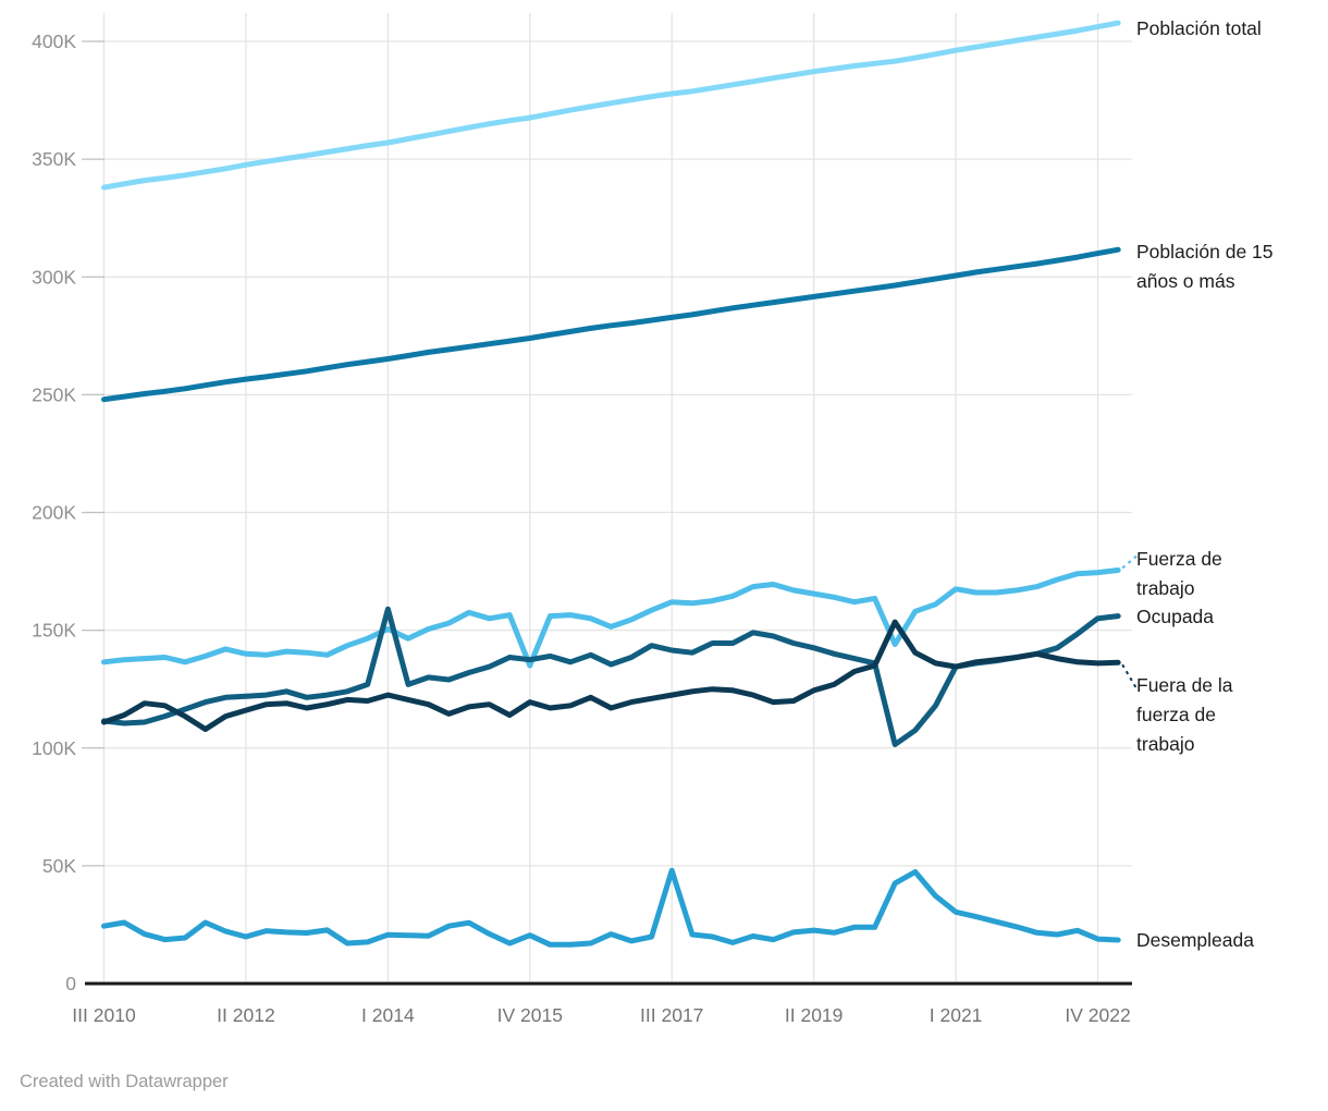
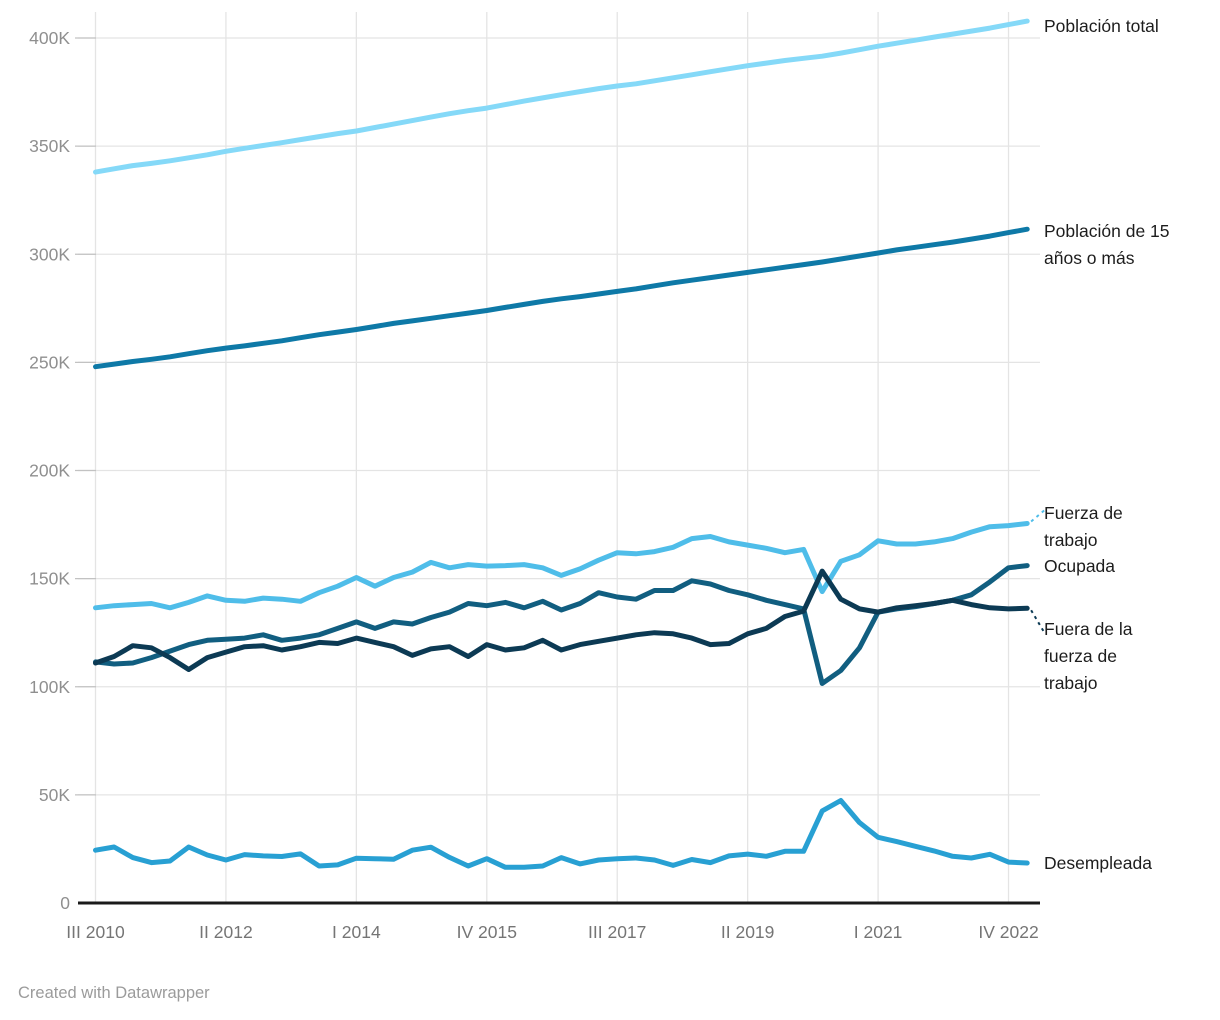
Ocupada/I 2014: 159K -> 130K
Fuerza de trabajo/IV 2015: 135K -> 156K
Desempleada/III 2017: 48K -> 20K
